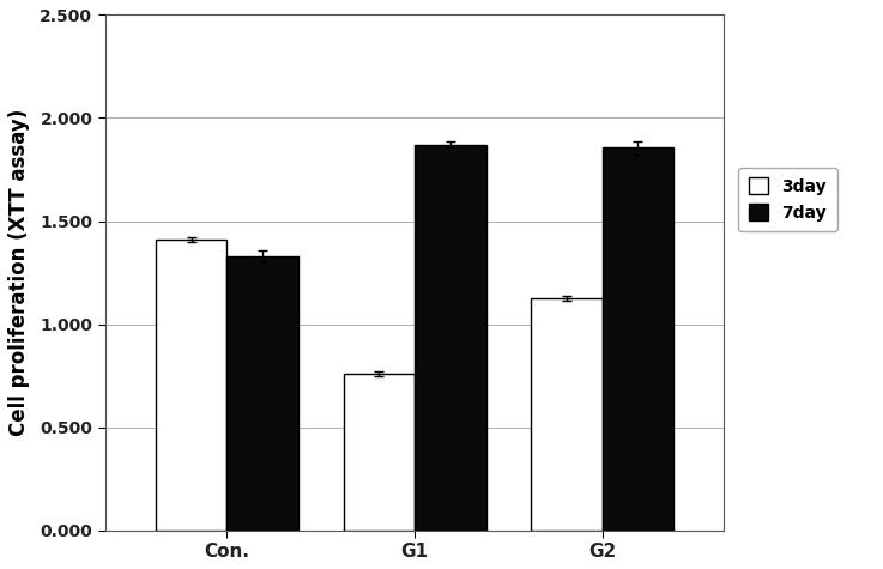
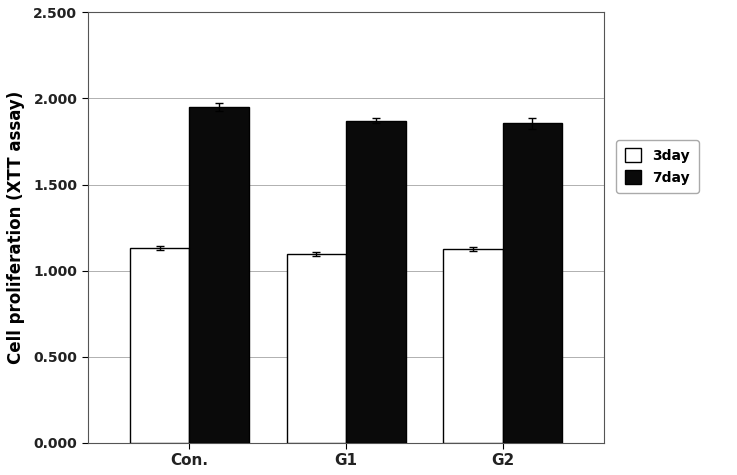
3day/Con.: 1.41 -> 1.13
7day/Con.: 1.33 -> 1.95
3day/G1: 0.76 -> 1.09
